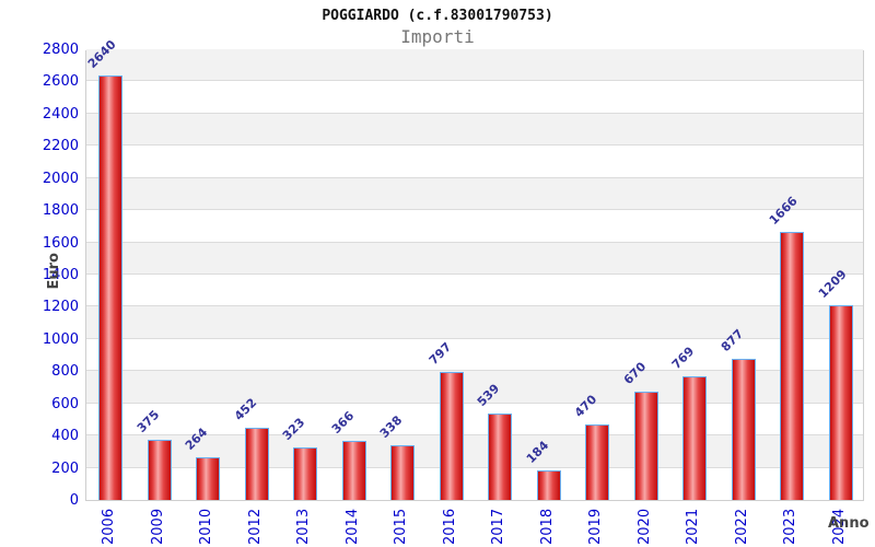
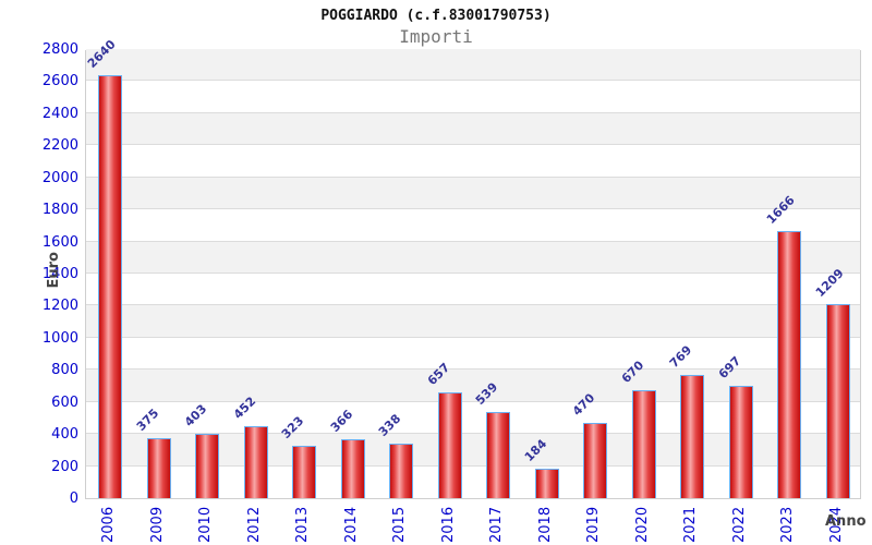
2010: 264 -> 403
2016: 797 -> 657
2022: 877 -> 697
